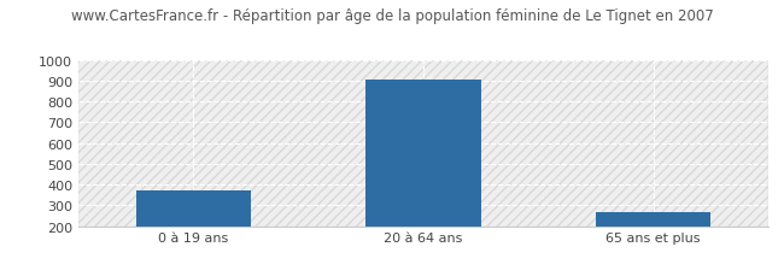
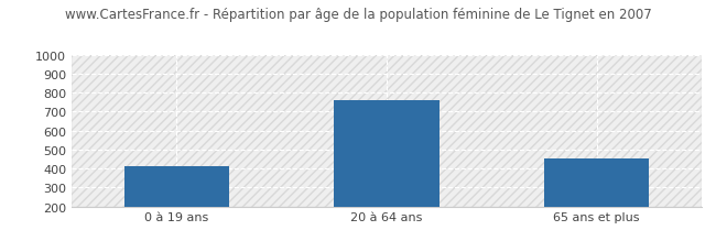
0 à 19 ans: 370 -> 410
20 à 64 ans: 900 -> 760
65 ans et plus: 260 -> 450
